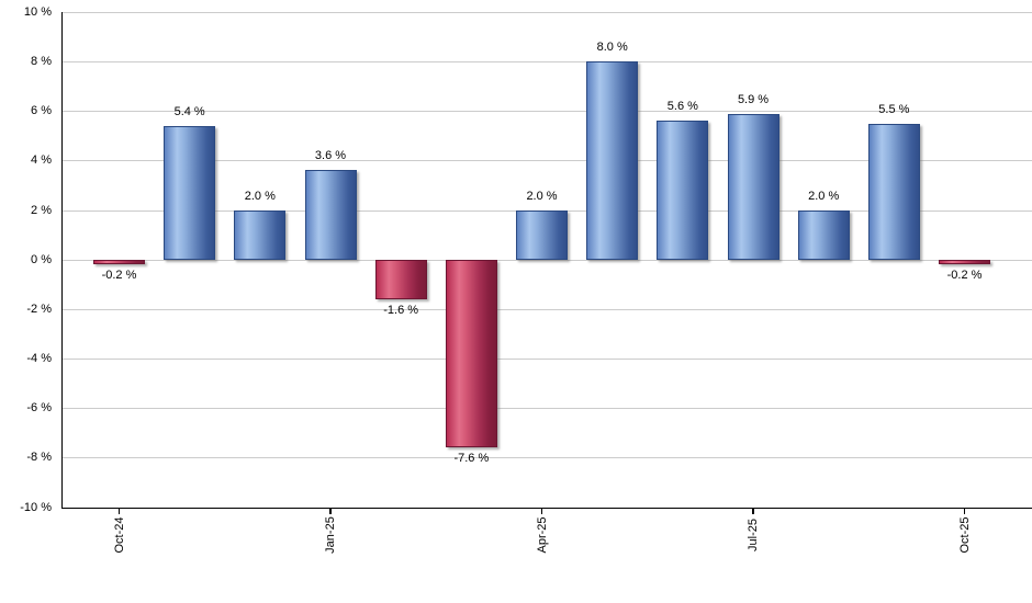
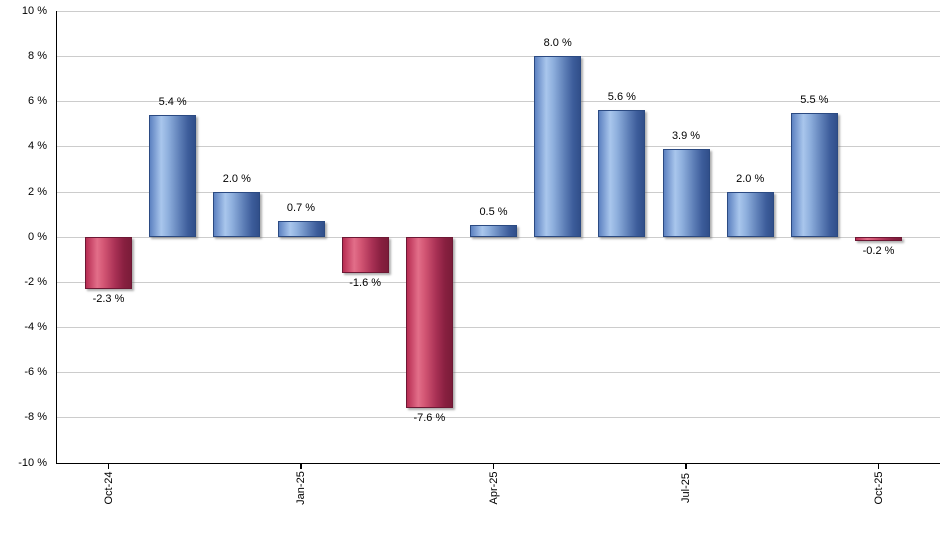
Oct-24: -0.2 -> -2.3
Jan-25: 3.6 -> 0.7
Apr-25: 2.0 -> 0.5
Jul-25: 5.9 -> 3.9
